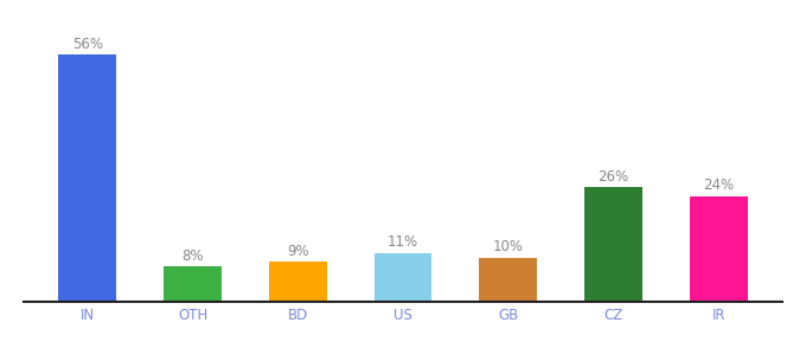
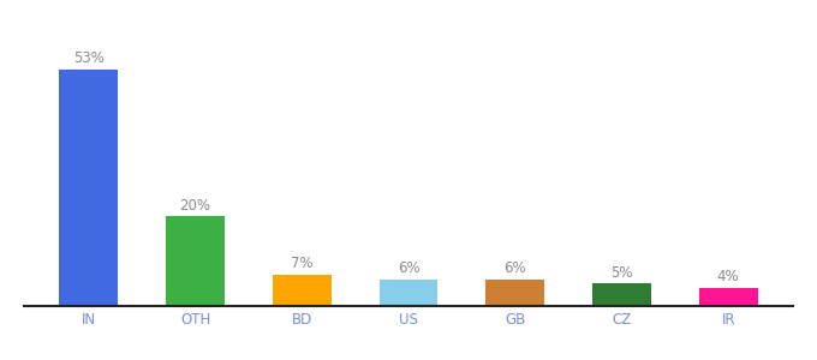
IN: 56% -> 53%
OTH: 8% -> 20%
BD: 9% -> 7%
US: 11% -> 6%
GB: 10% -> 6%
CZ: 26% -> 5%
IR: 24% -> 4%
